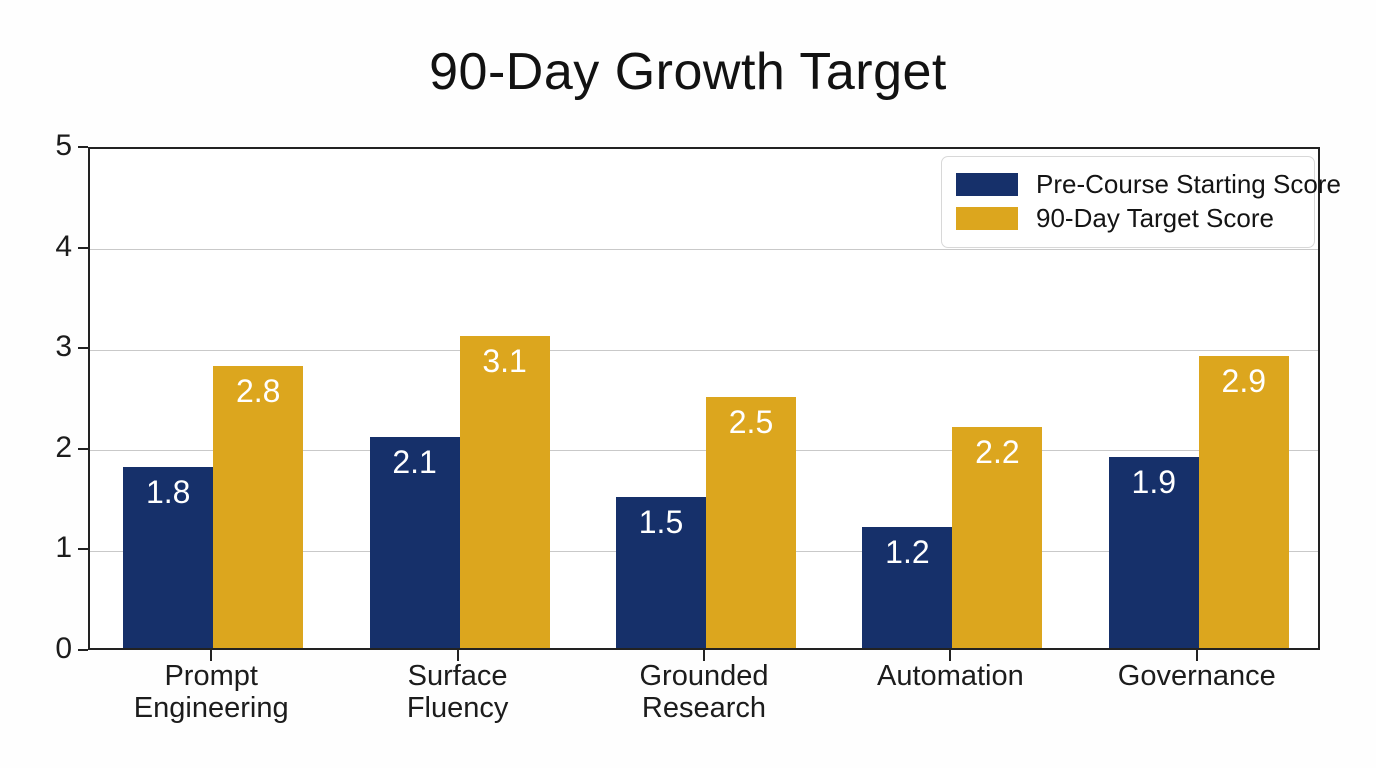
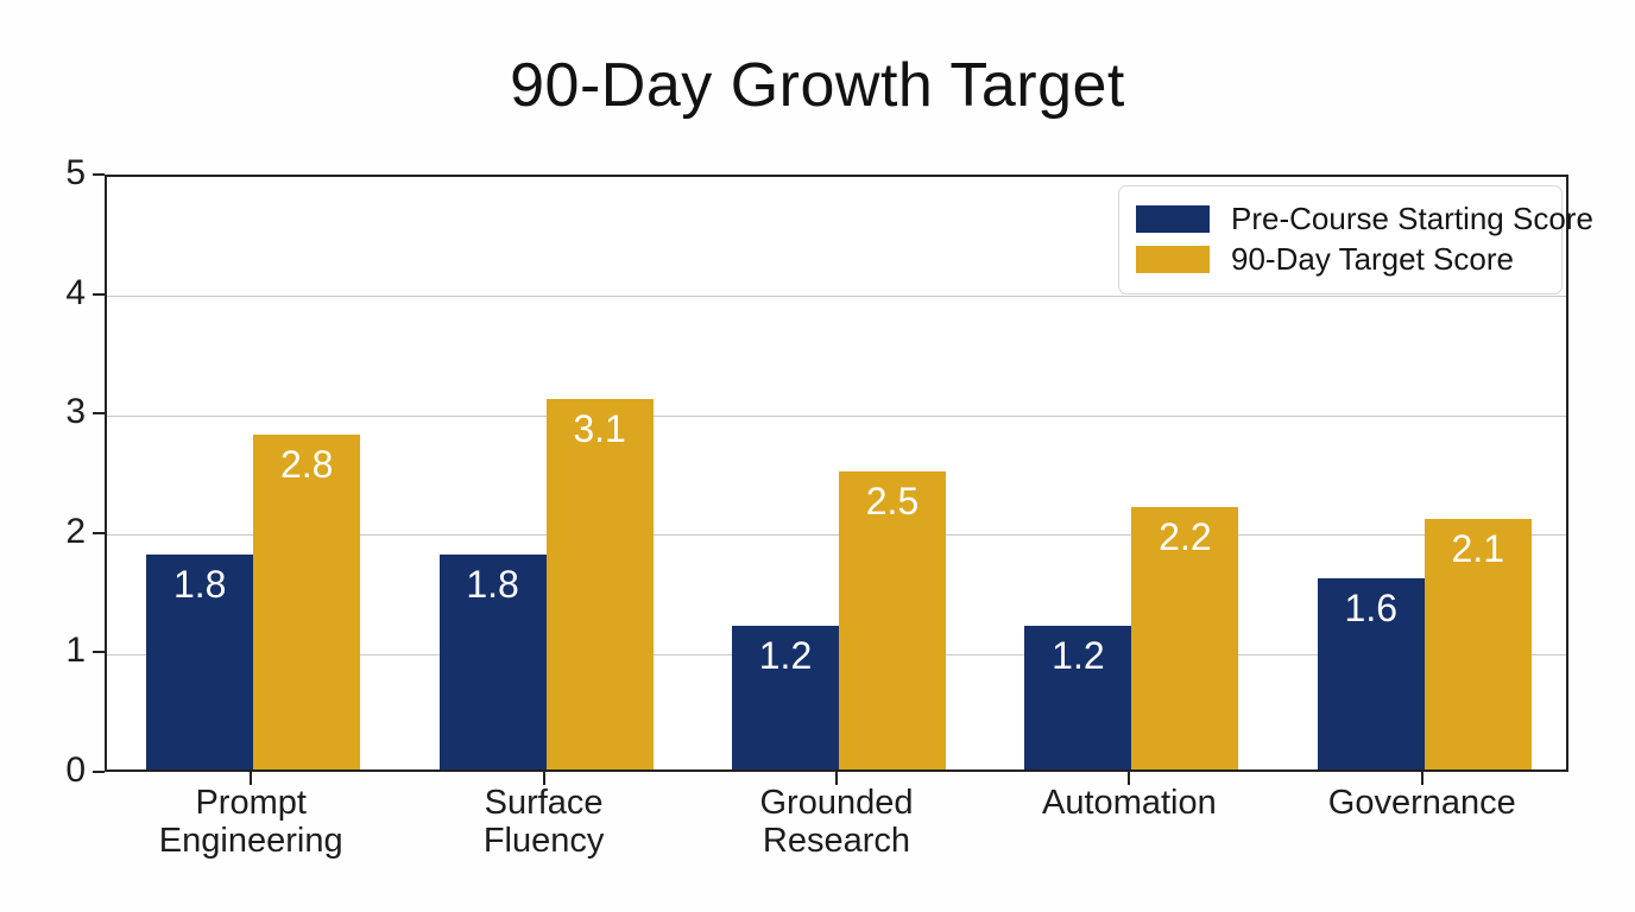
Pre-Course Starting Score/Surface Fluency: 2.1 -> 1.8
Pre-Course Starting Score/Grounded Research: 1.5 -> 1.2
Pre-Course Starting Score/Governance: 1.9 -> 1.6
90-Day Target Score/Governance: 2.9 -> 2.1
